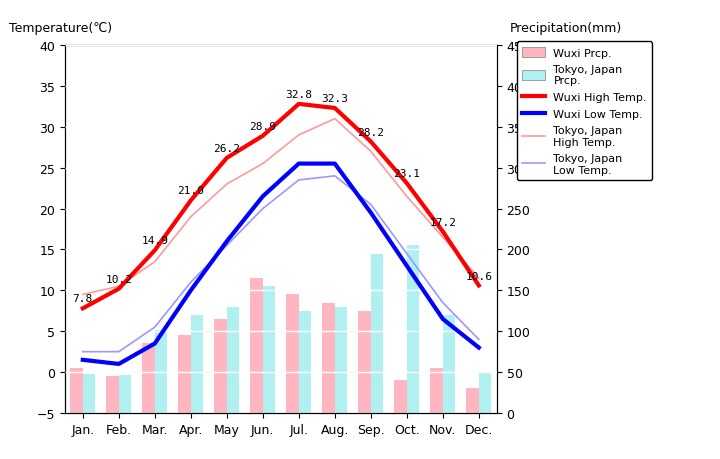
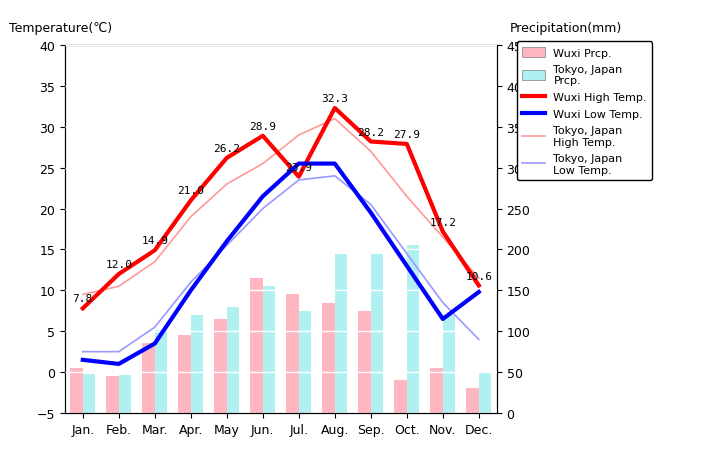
Wuxi High Temp./Feb.: 10.2 -> 12.0
Wuxi High Temp./Jul.: 32.8 -> 23.9
Tokyo, Japan Prcp./Aug.: 130 -> 194
Wuxi High Temp./Oct.: 23.1 -> 27.9
Wuxi Low Temp./Dec.: 3.0 -> 9.8
